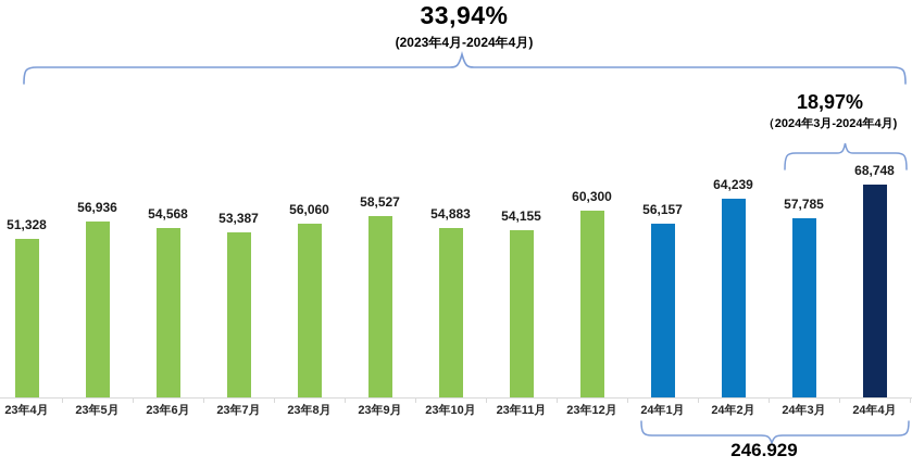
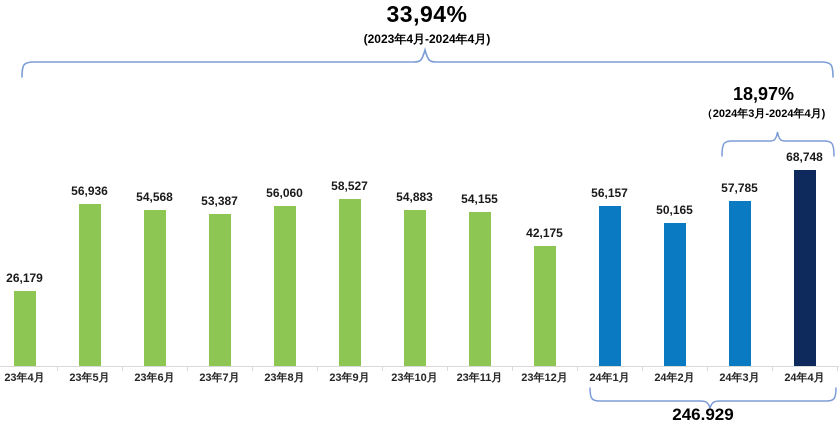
23年4月: 51,328 -> 26,179
23年12月: 60,300 -> 42,175
24年2月: 64,239 -> 50,165
